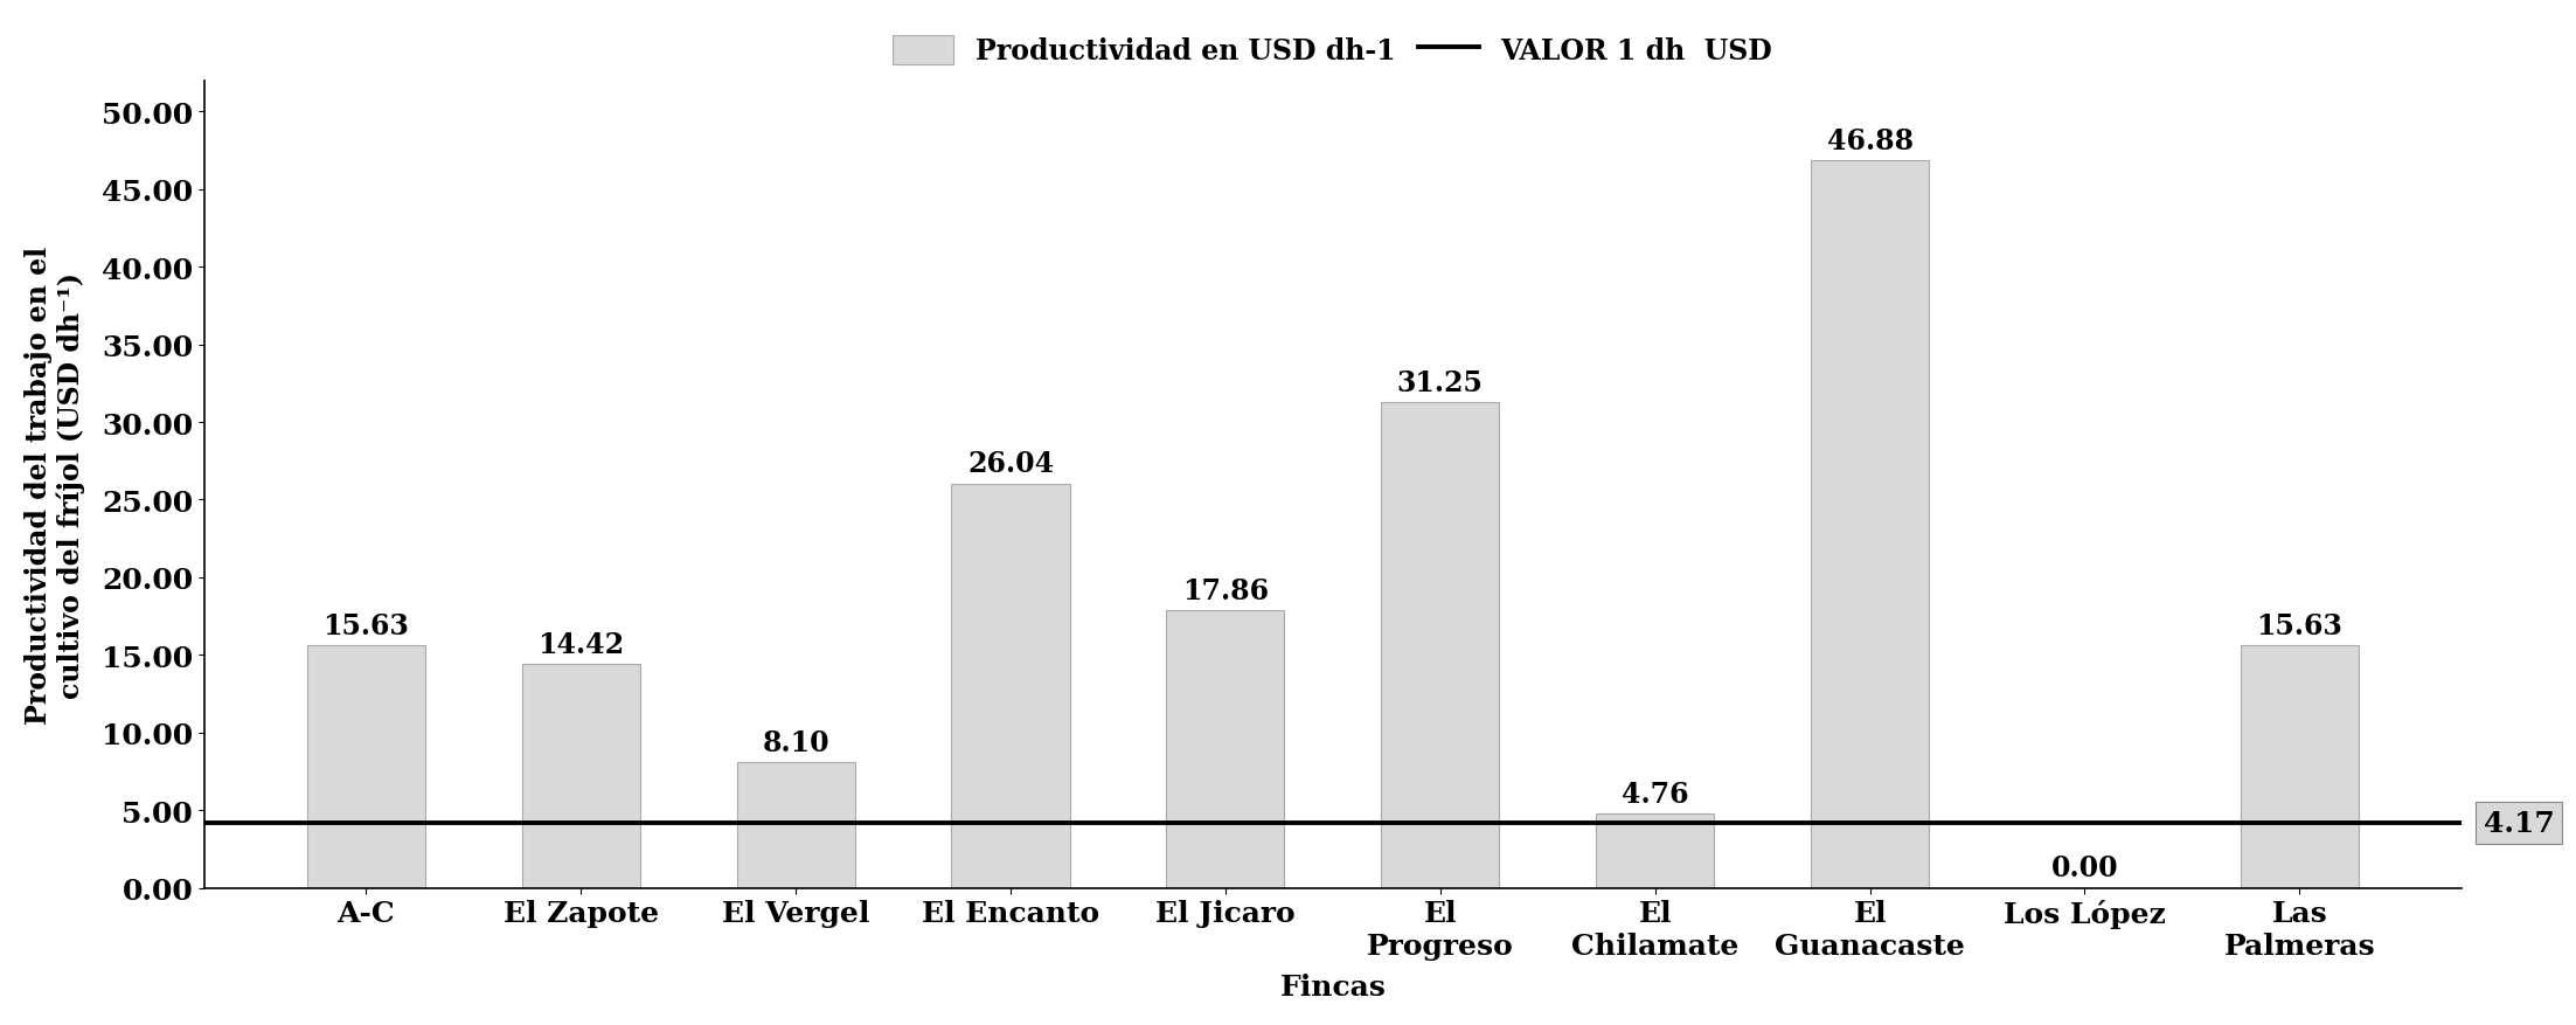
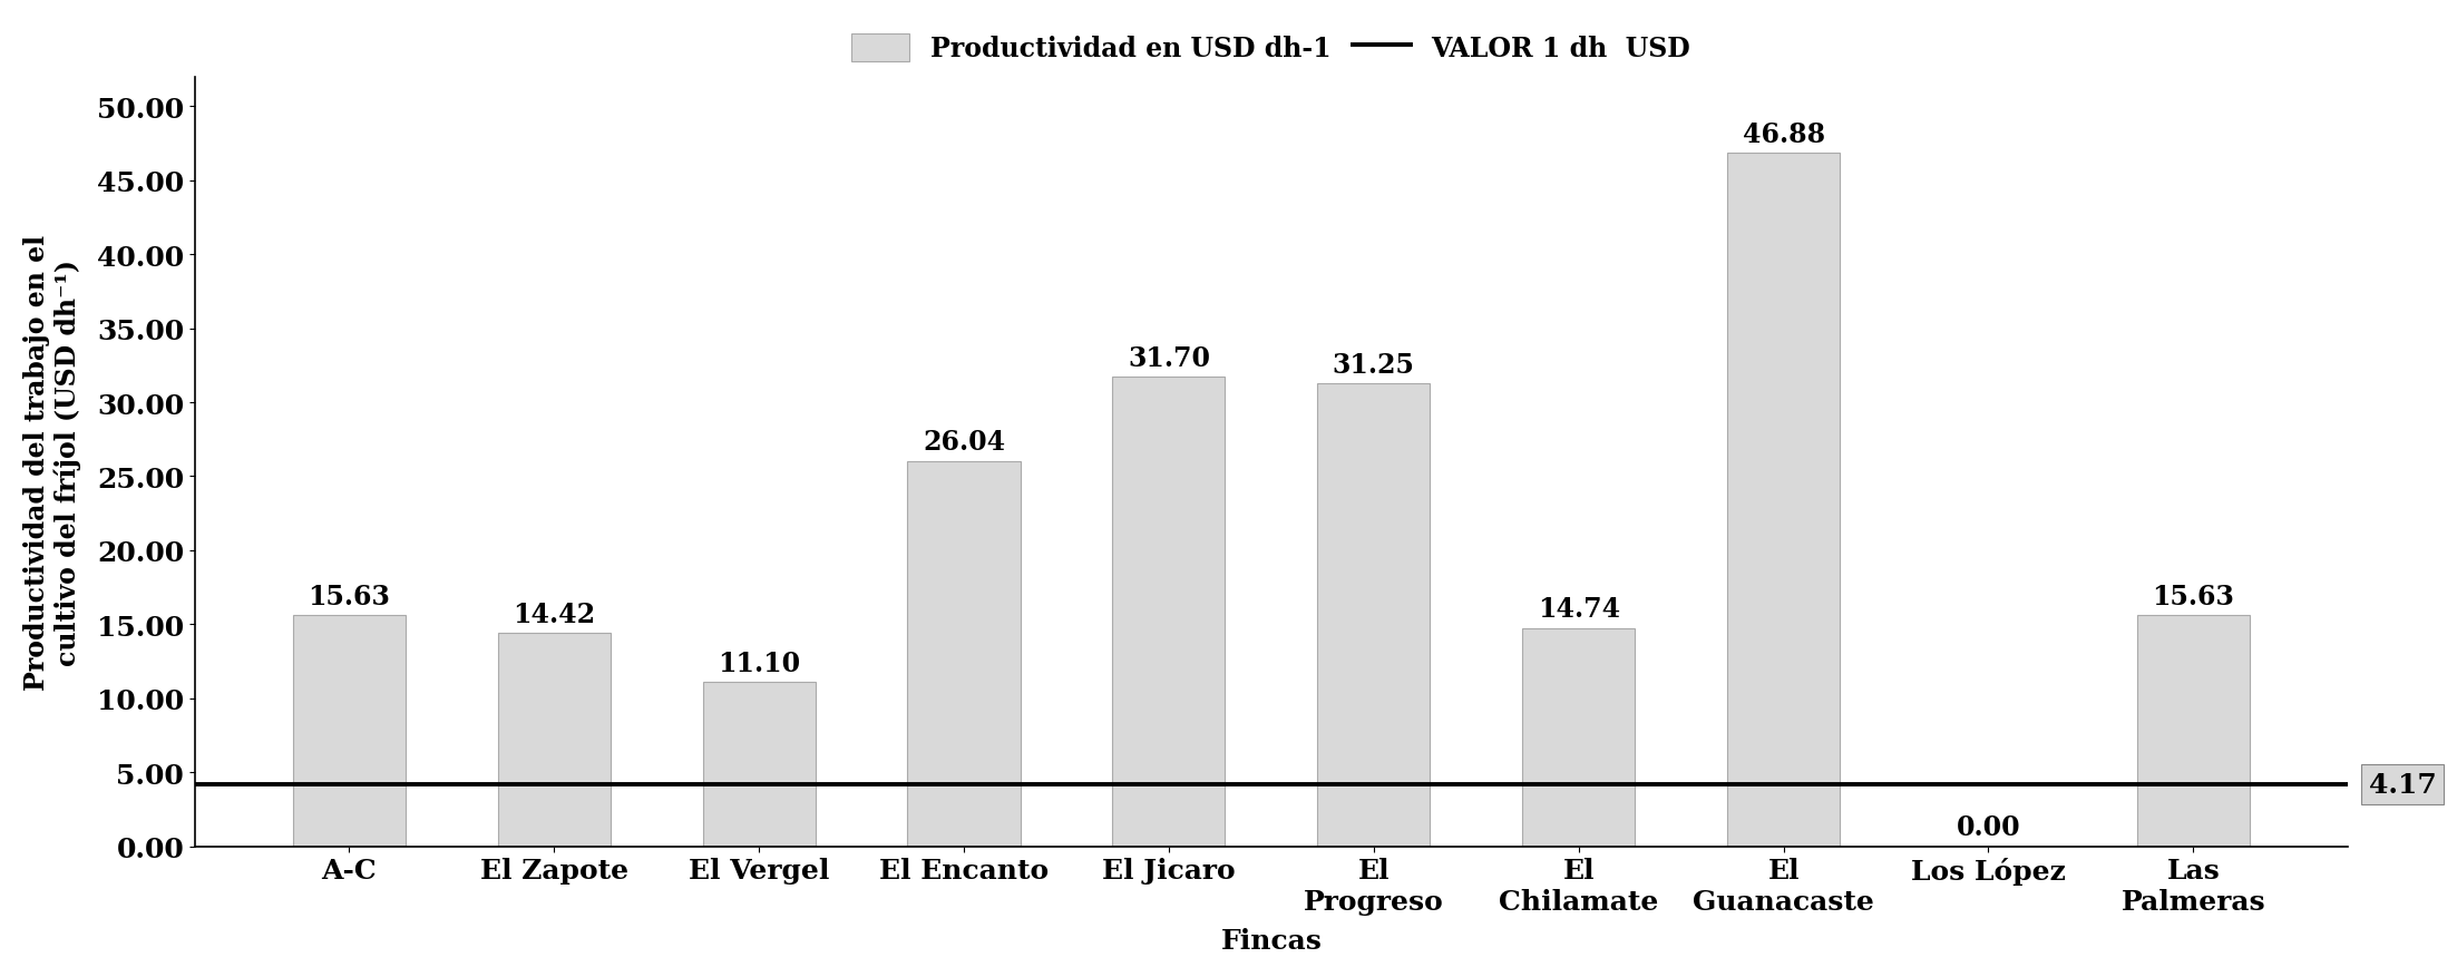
El Vergel: 8.10 -> 11.10
El Jicaro: 17.86 -> 31.70
El Chilamate: 4.76 -> 14.74
